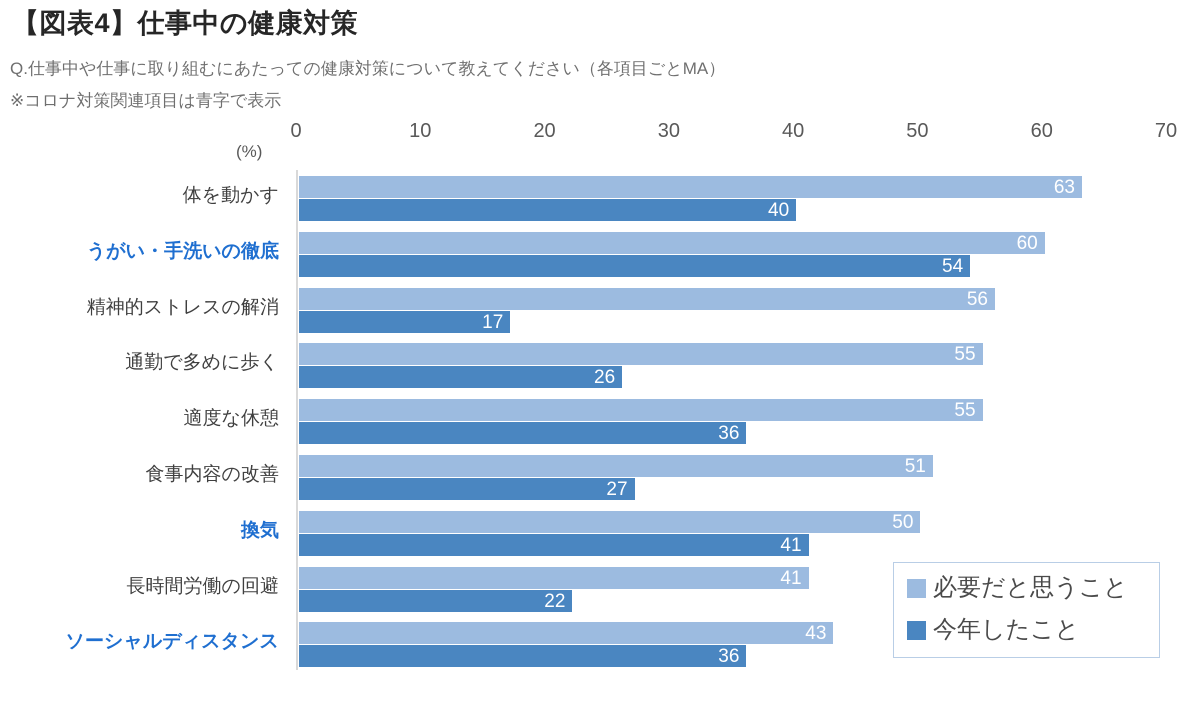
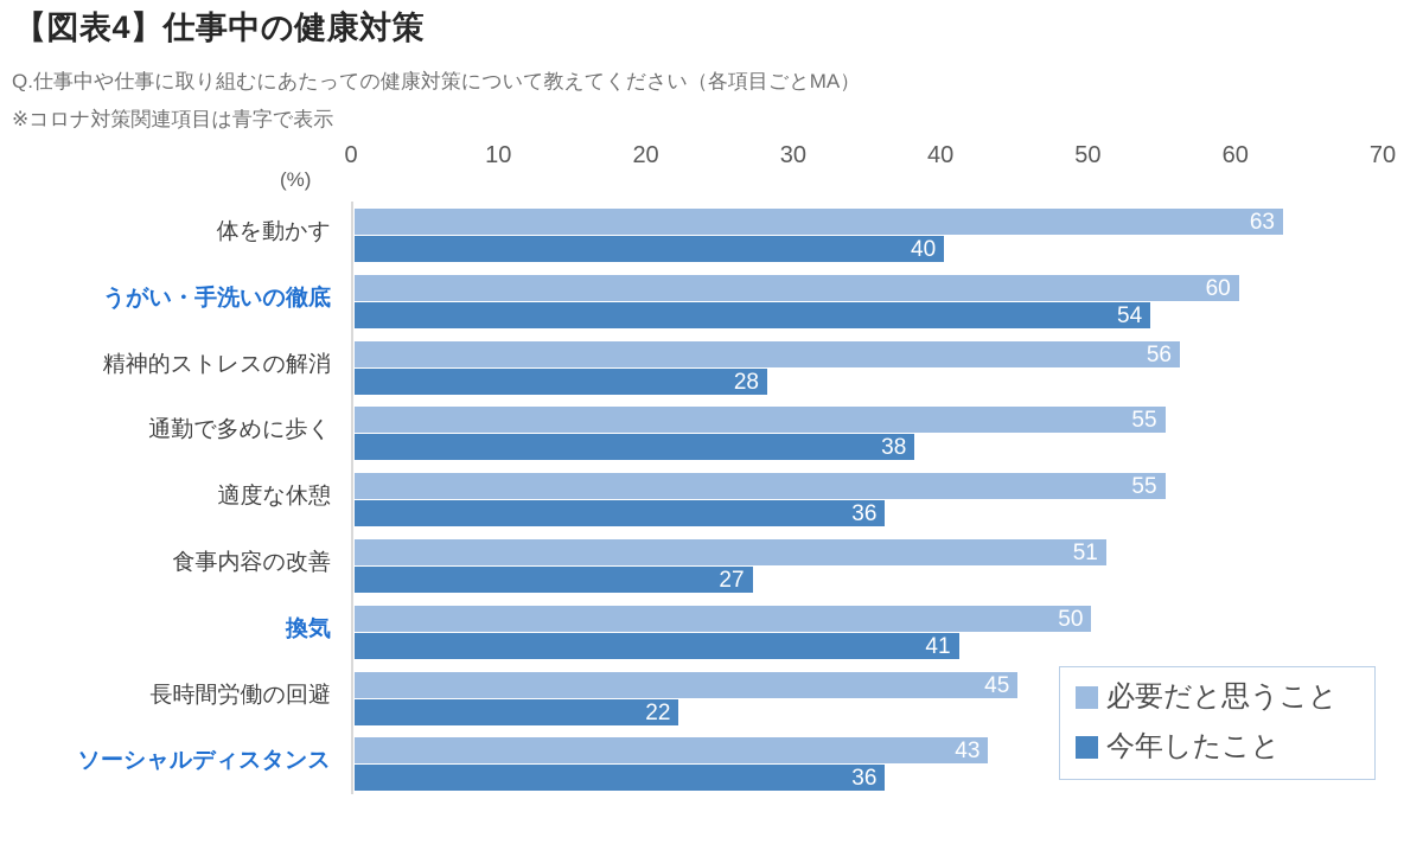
今年したこと/精神的ストレスの解消: 17 -> 28
今年したこと/通勤で多めに歩く: 26 -> 38
必要だと思うこと/長時間労働の回避: 41 -> 45
